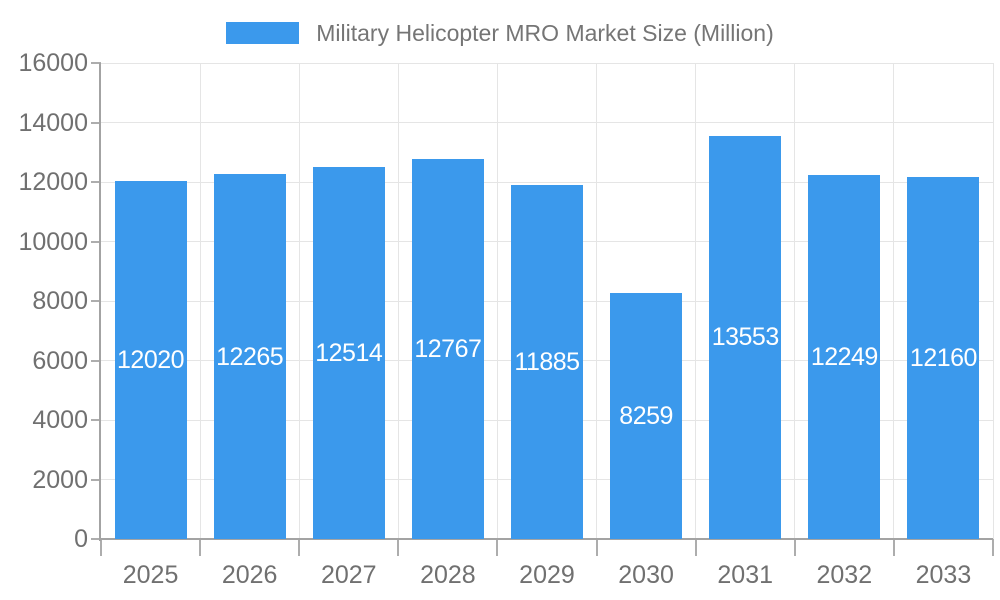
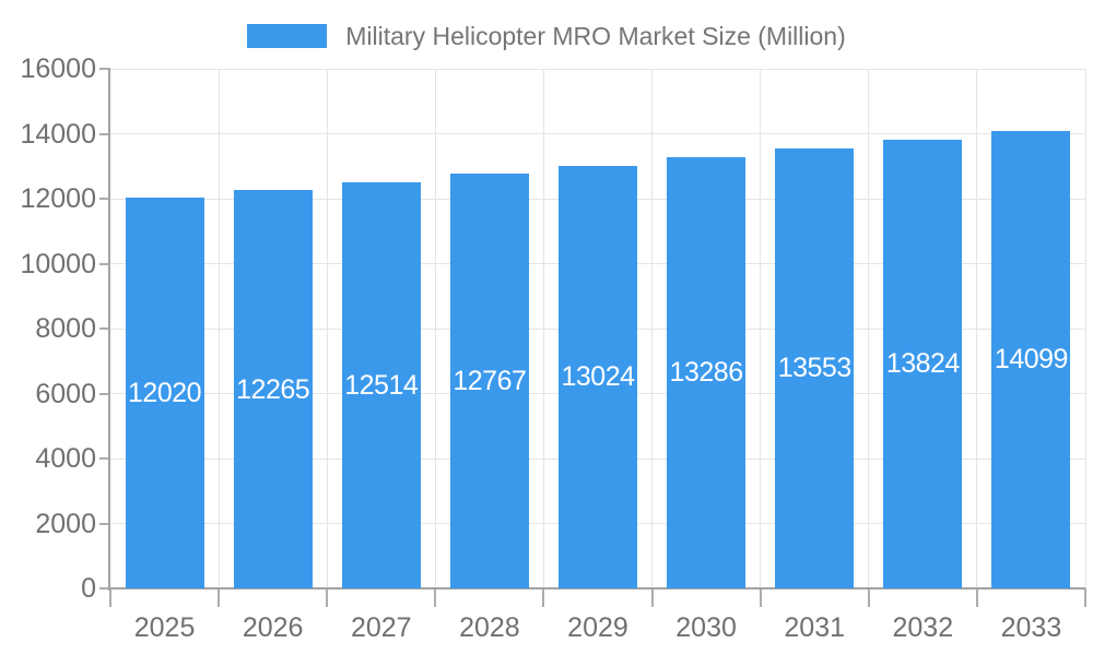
2029: 11885 -> 13024
2030: 8259 -> 13286
2032: 12249 -> 13824
2033: 12160 -> 14099
